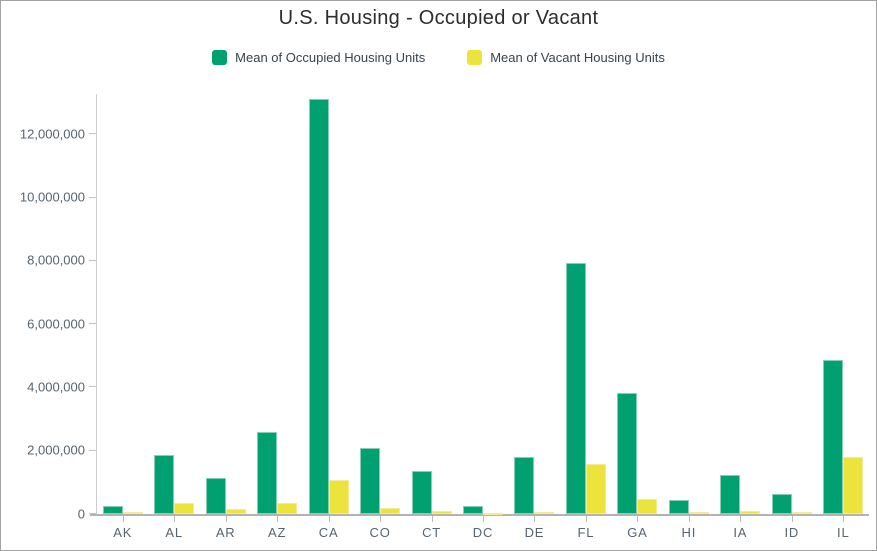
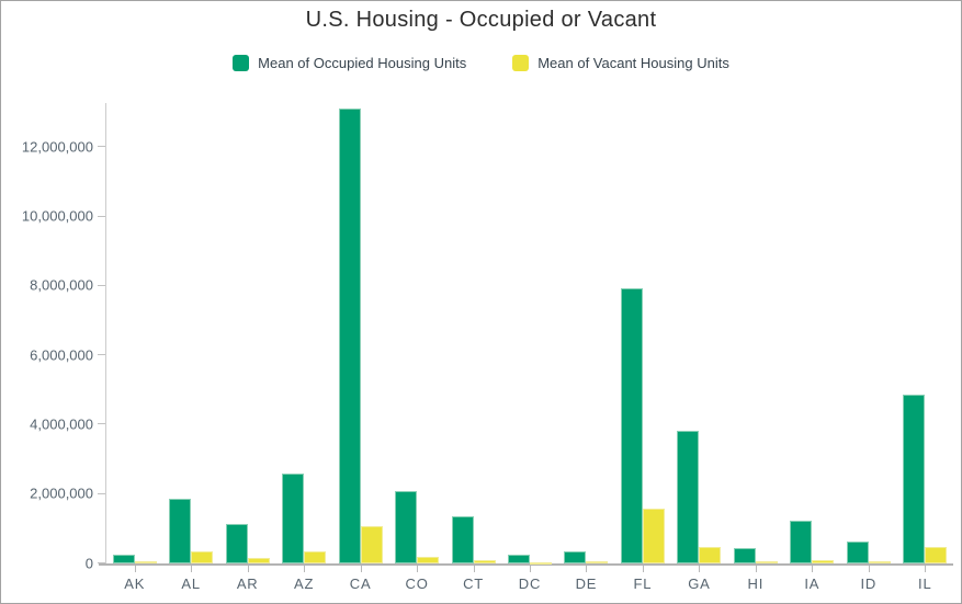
Mean of Occupied Housing Units/DE: 1800000 -> 300000
Mean of Vacant Housing Units/IL: 1800000 -> 500000
